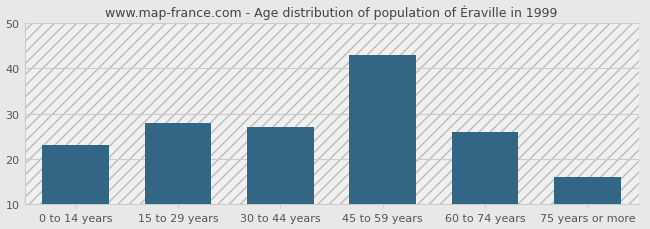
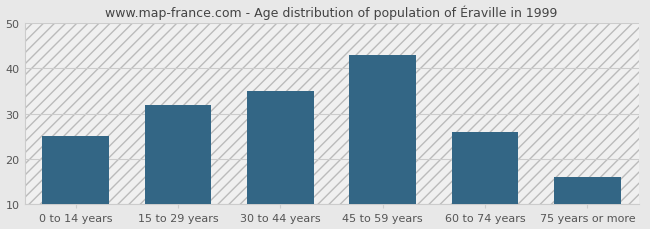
0 to 14 years: 23 -> 25
15 to 29 years: 28 -> 32
30 to 44 years: 27 -> 35
